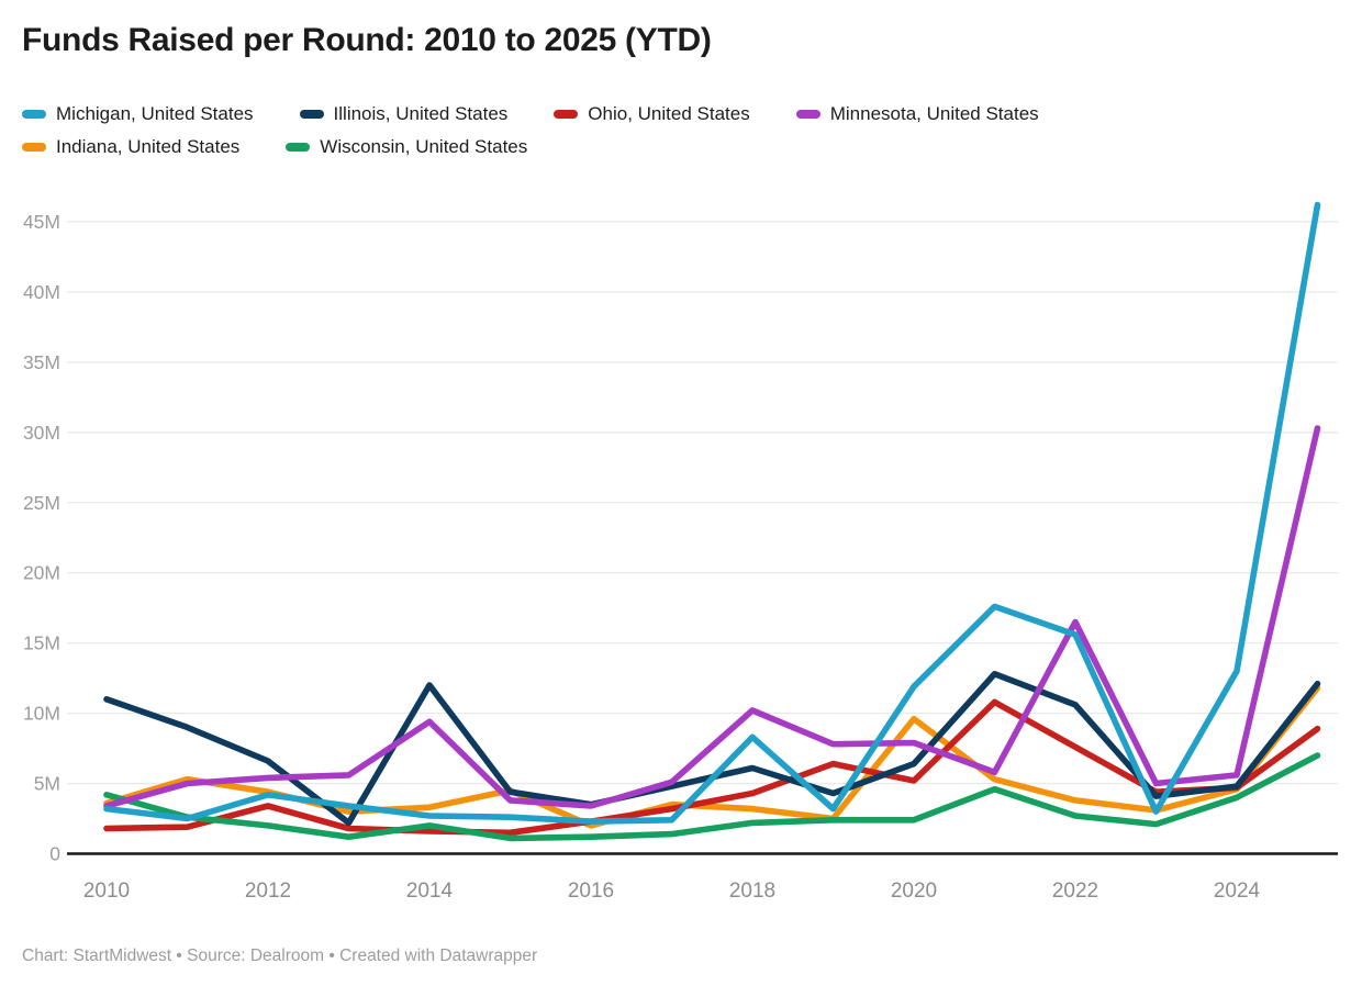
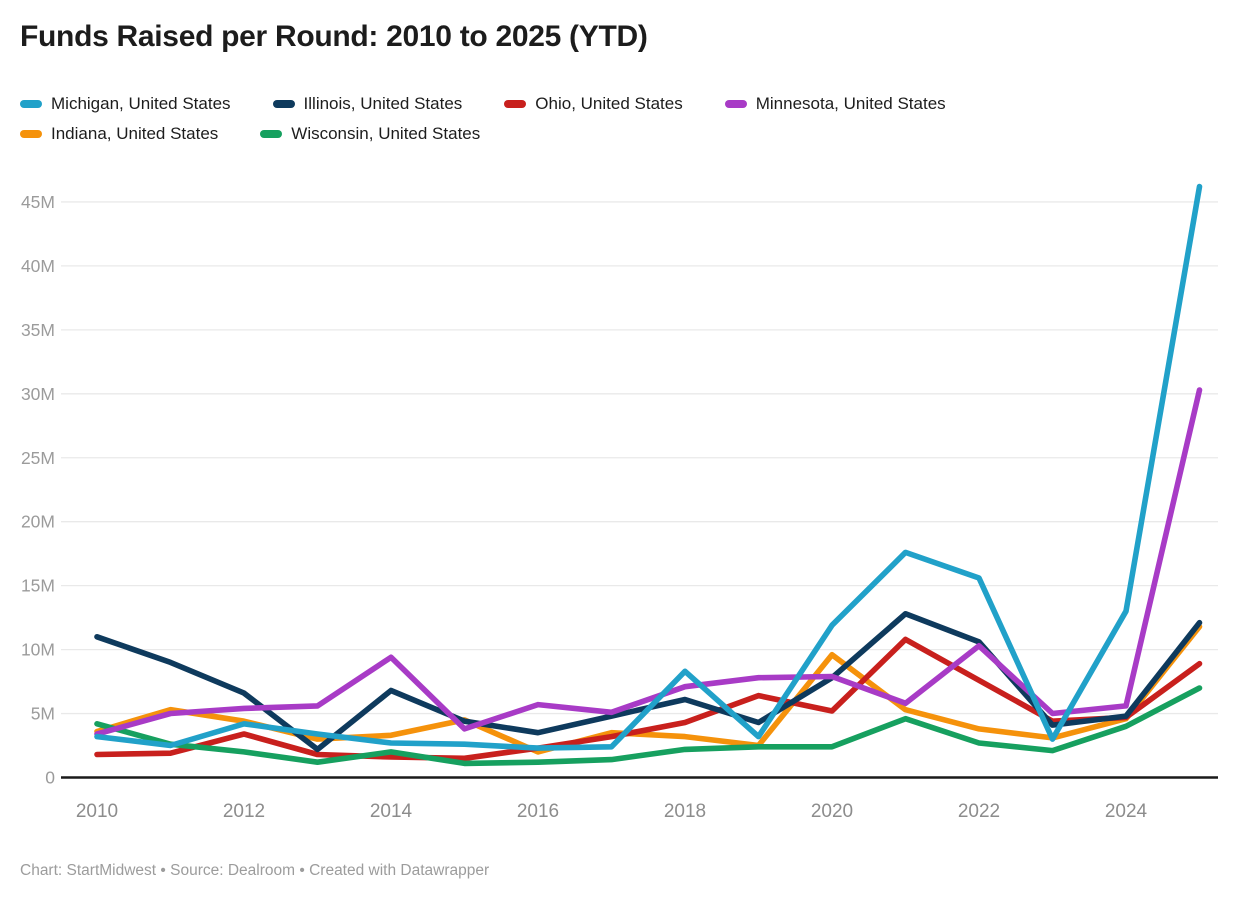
Illinois, United States/2014: 12.0M -> 6.8M
Minnesota, United States/2016: 3.4M -> 5.7M
Minnesota, United States/2018: 10.2M -> 7.1M
Illinois, United States/2020: 6.4M -> 7.8M
Minnesota, United States/2022: 16.5M -> 10.3M
